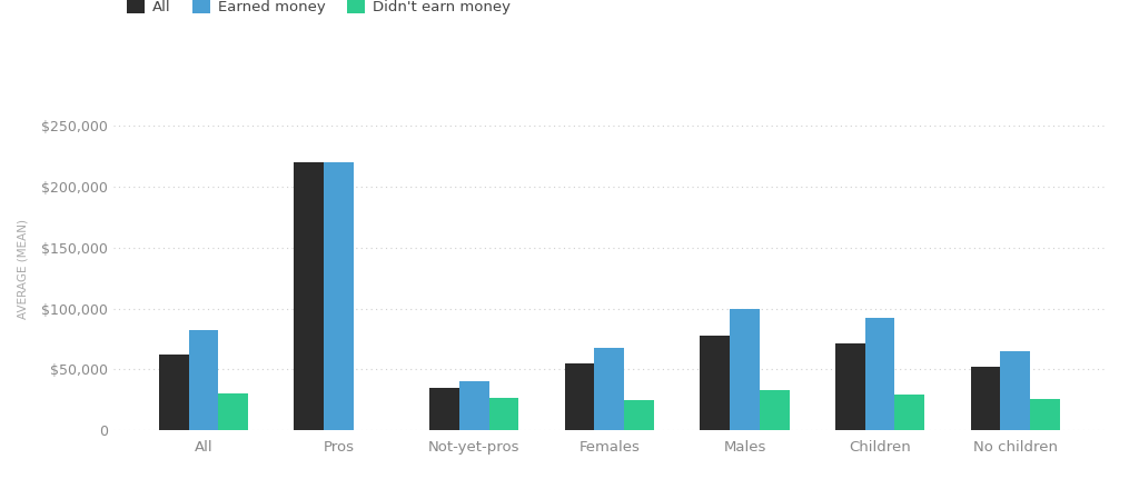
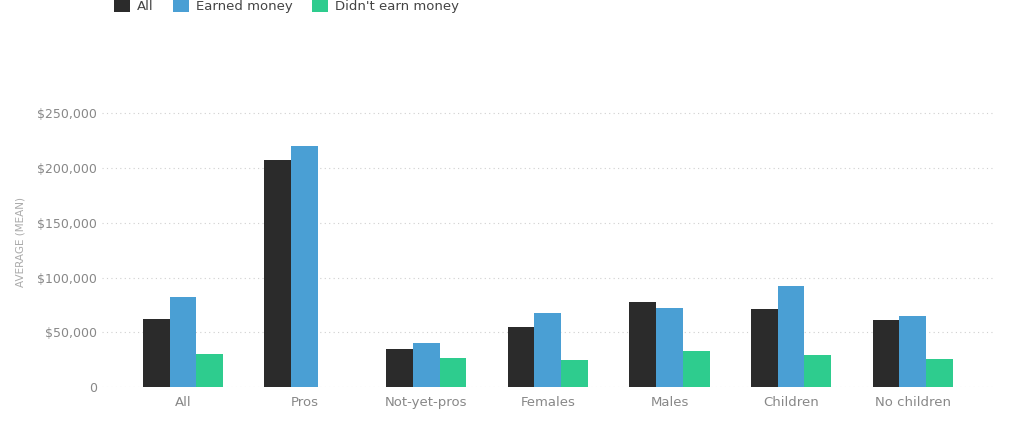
All/Pros: $220,000 -> $207,000
Earned money/Males: $100,000 -> $72,000
All/No children: $52,000 -> $61,000
